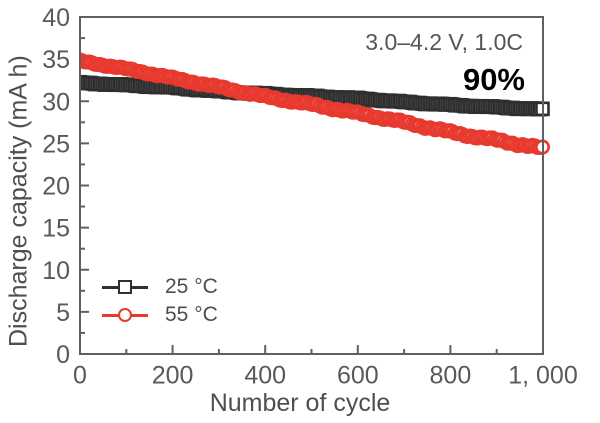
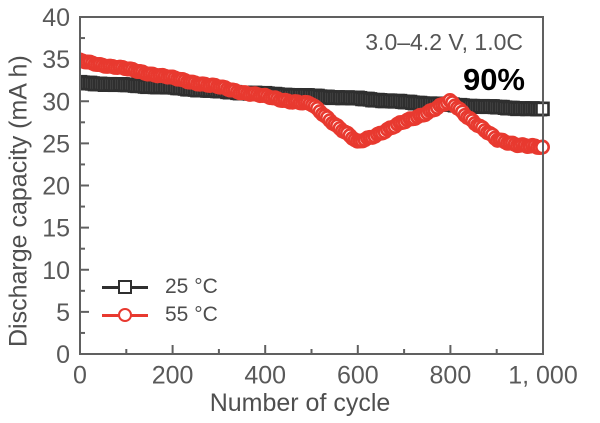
55 °C/600: 28 -> 25
55 °C/800: 26 -> 30
